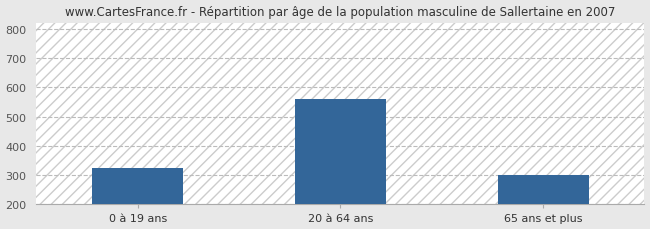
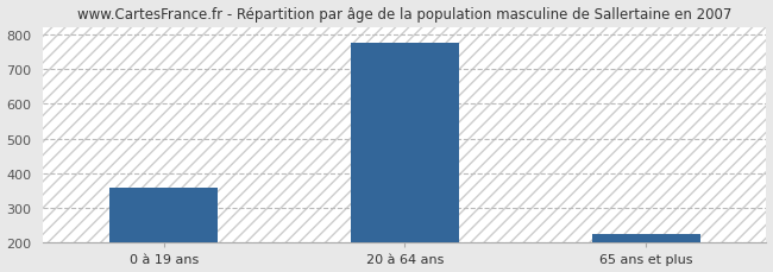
0 à 19 ans: 325 -> 360
20 à 64 ans: 560 -> 775
65 ans et plus: 300 -> 225
